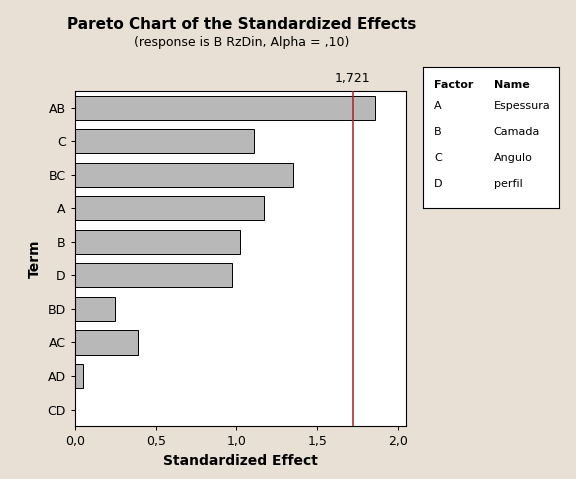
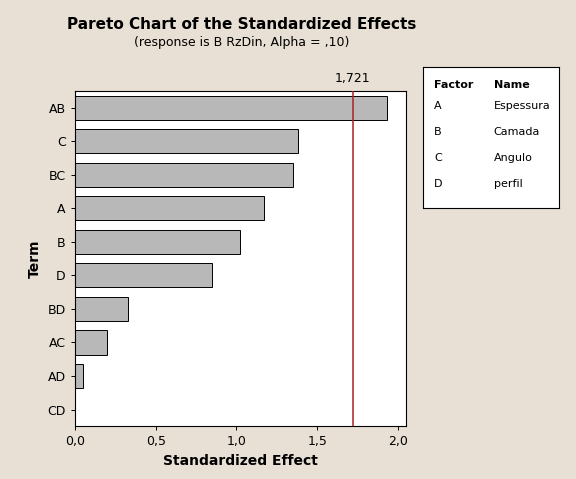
AB: 1,86 -> 1,93
C: 1,11 -> 1,38
D: 0,97 -> 0,85
BD: 0,25 -> 0,33
AC: 0,39 -> 0,20
